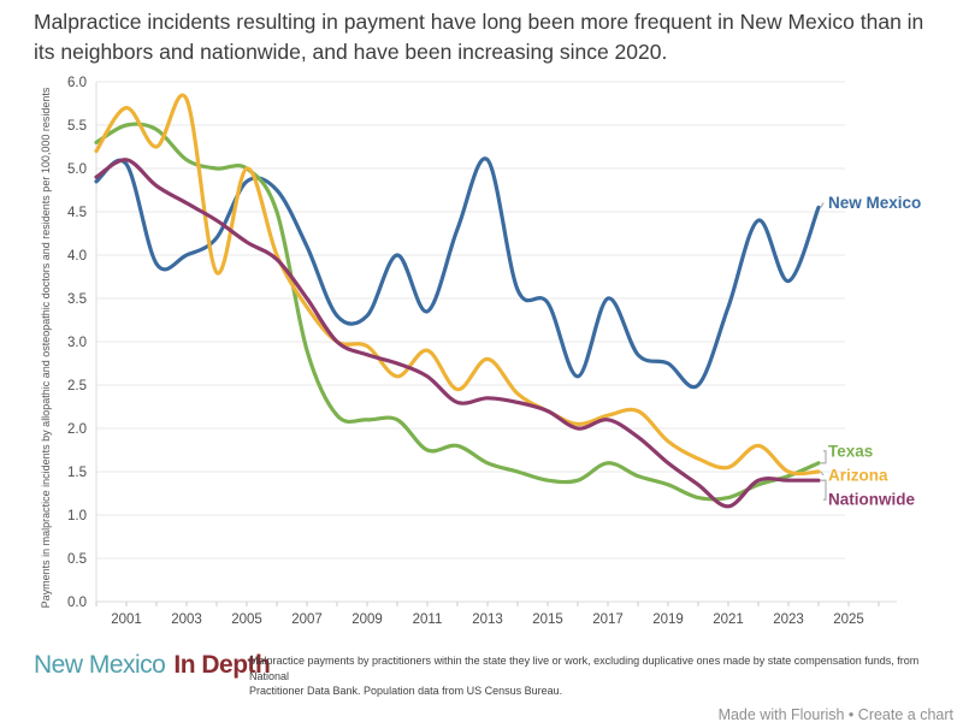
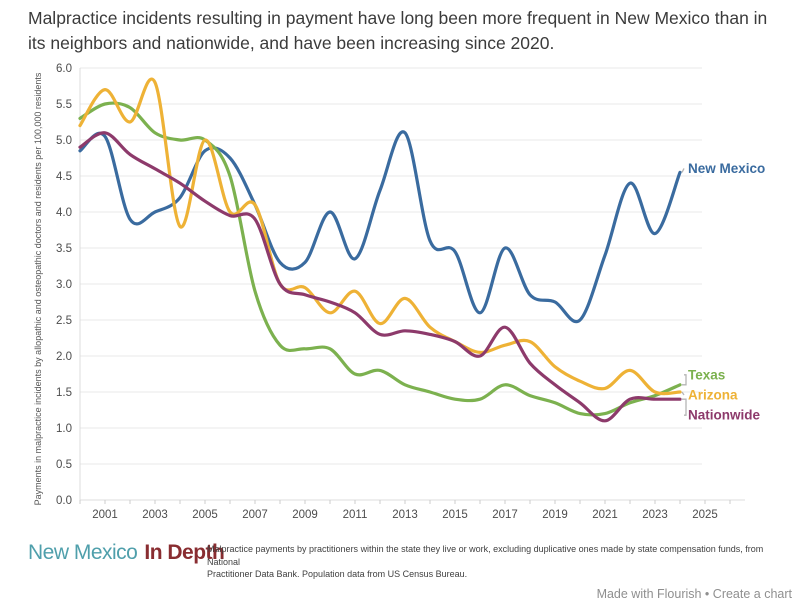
Arizona/2007: 3.4 -> 4.1
Nationwide/2007: 3.5 -> 3.9
Nationwide/2017: 2.1 -> 2.4
